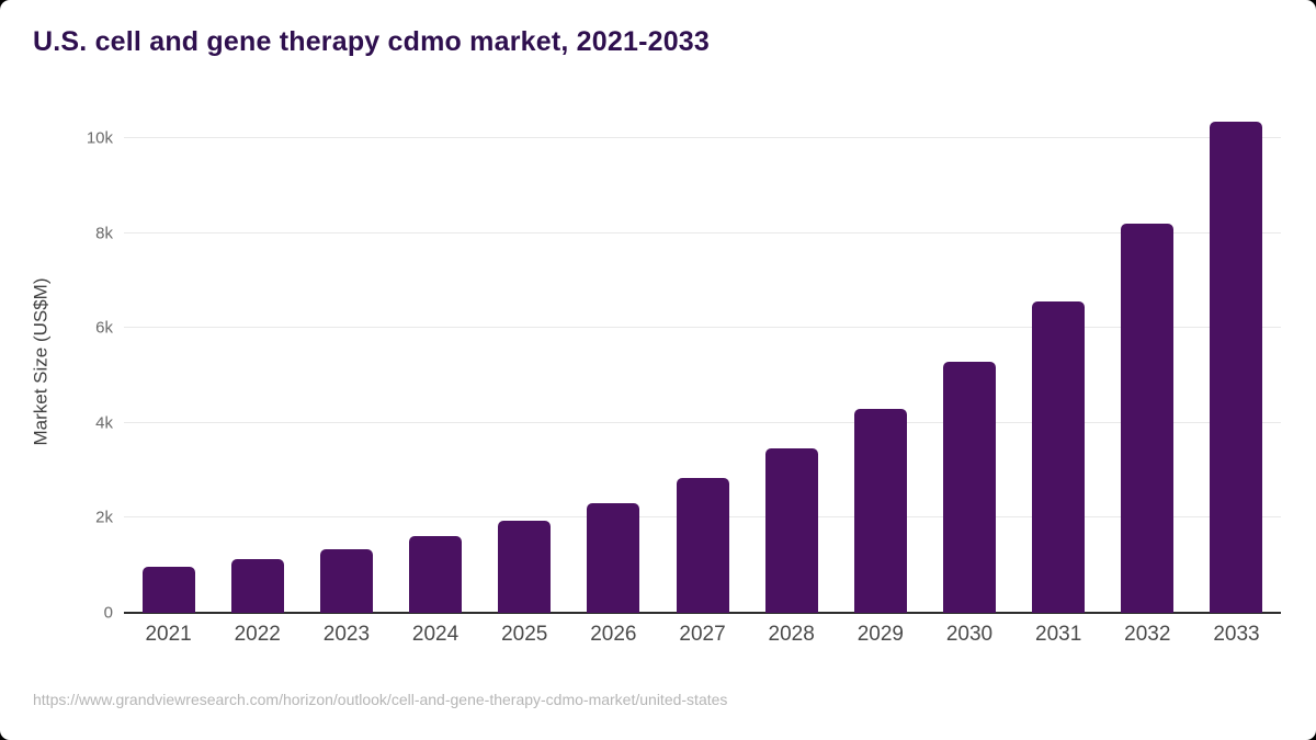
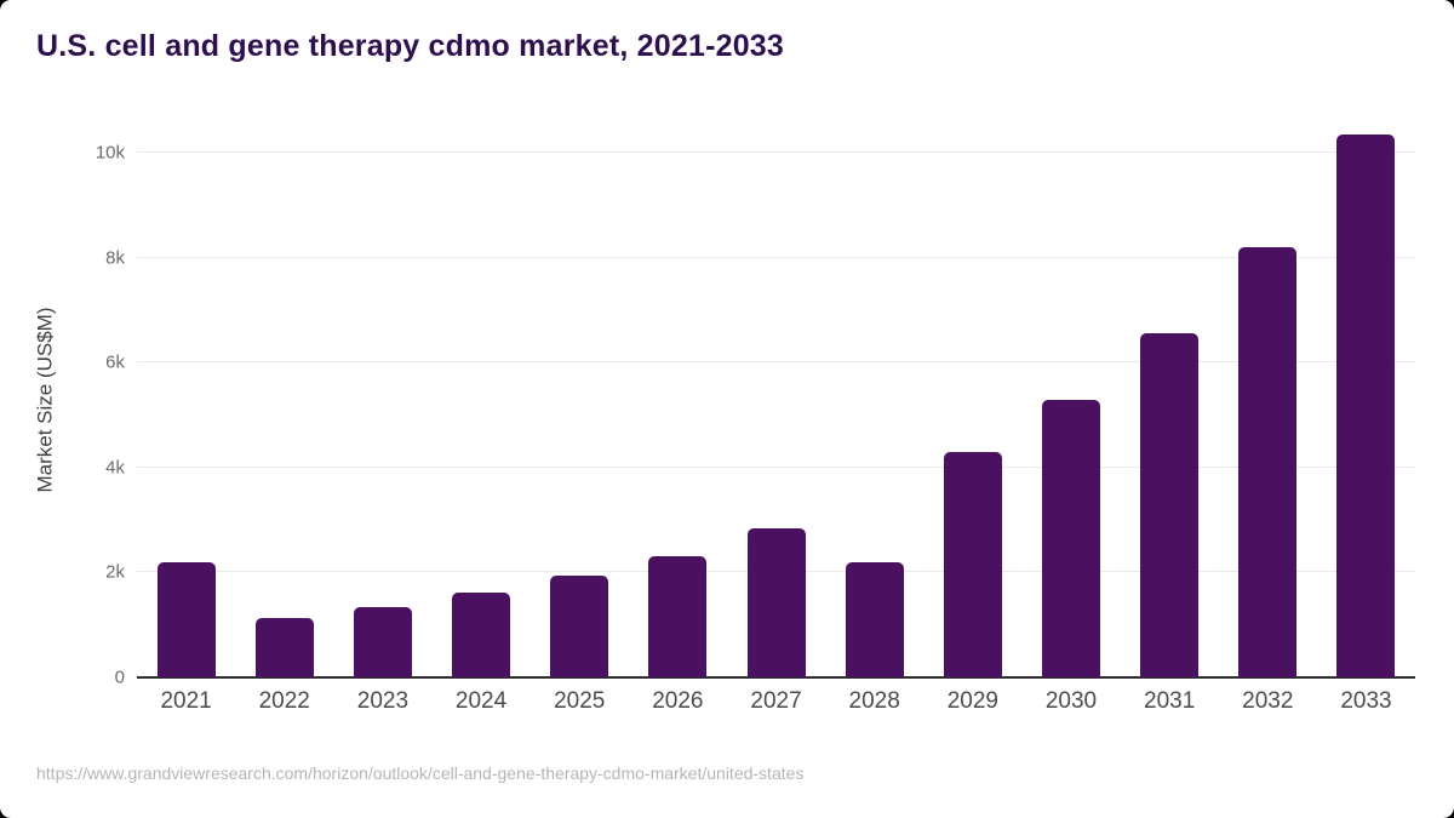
2021: 1.0k -> 2.2k
2028: 3.5k -> 2.2k
